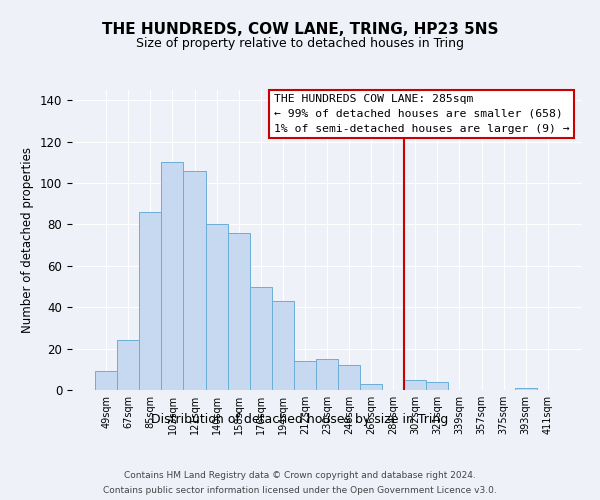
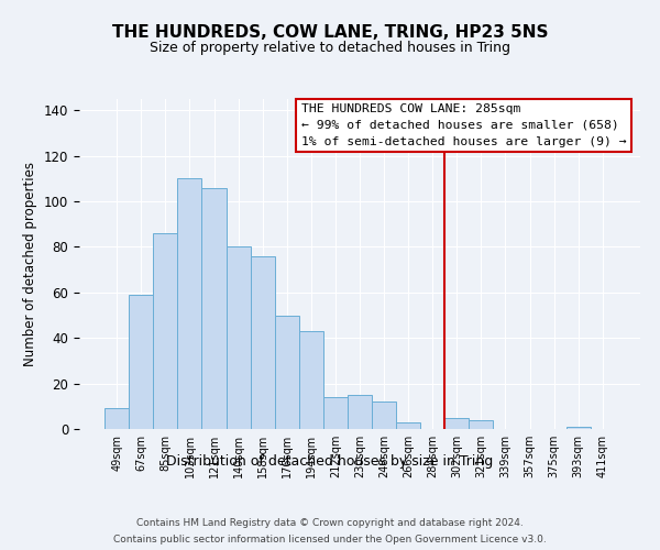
67sqm: 24 -> 59
